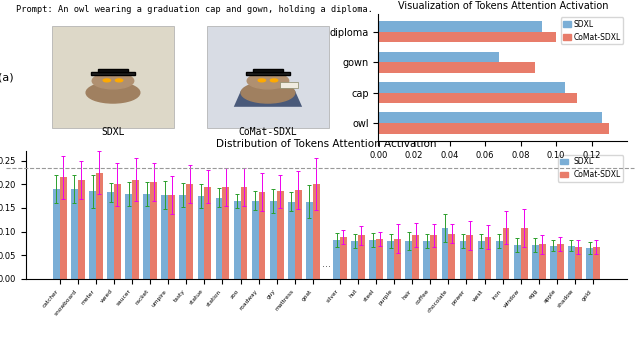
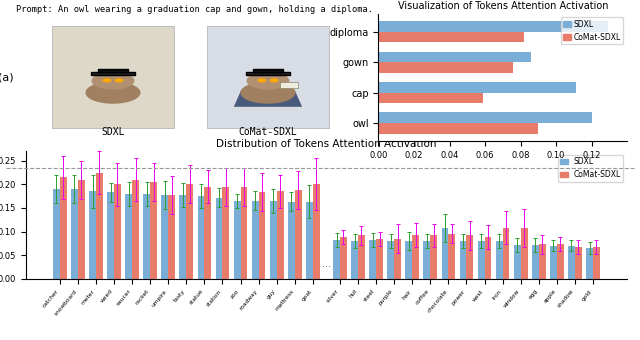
Visualization of Tokens Attention Activation/SDXL/diploma: 0.092 -> 0.129
Visualization of Tokens Attention Activation/CoMat-SDXL/diploma: 0.100 -> 0.082
Visualization of Tokens Attention Activation/SDXL/gown: 0.068 -> 0.086
Visualization of Tokens Attention Activation/CoMat-SDXL/gown: 0.088 -> 0.076
Visualization of Tokens Attention Activation/SDXL/cap: 0.105 -> 0.111
Visualization of Tokens Attention Activation/CoMat-SDXL/cap: 0.112 -> 0.059
Visualization of Tokens Attention Activation/SDXL/owl: 0.126 -> 0.120
Visualization of Tokens Attention Activation/CoMat-SDXL/owl: 0.130 -> 0.090
